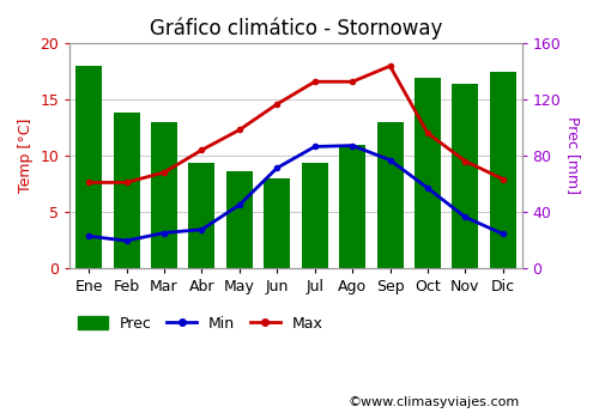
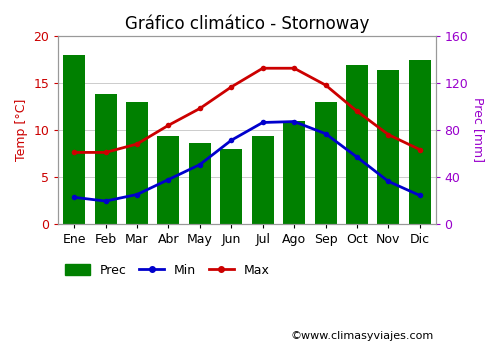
Min/Abr: 3.4 -> 4.7
Min/May: 5.6 -> 6.3
Max/Sep: 18.0 -> 14.8
